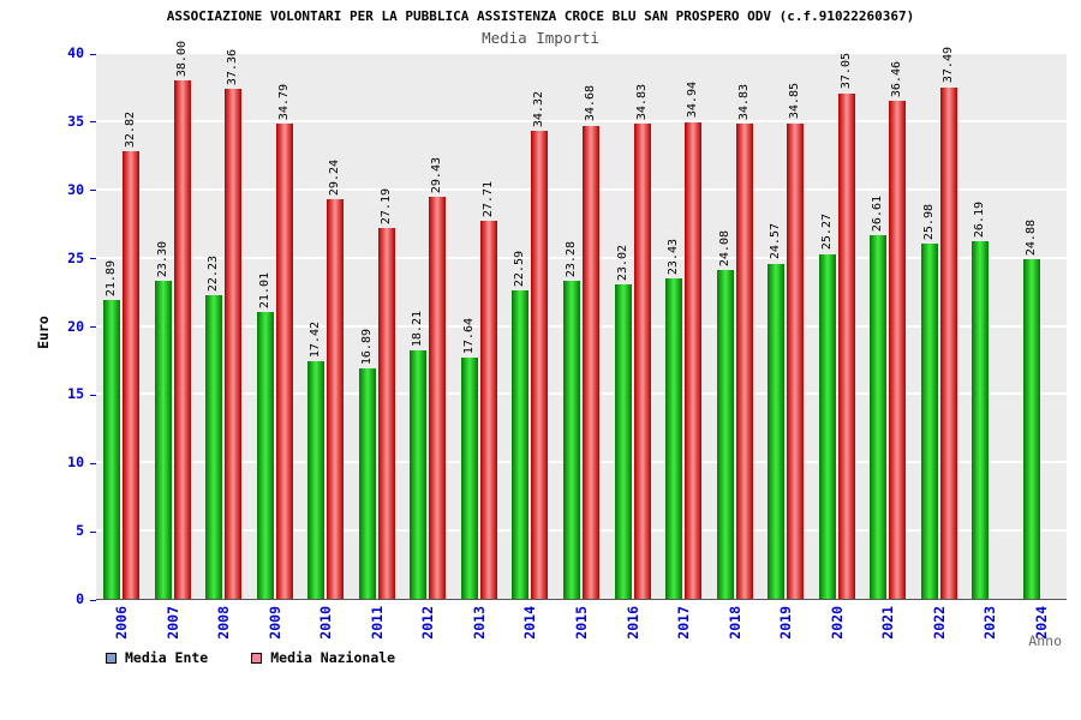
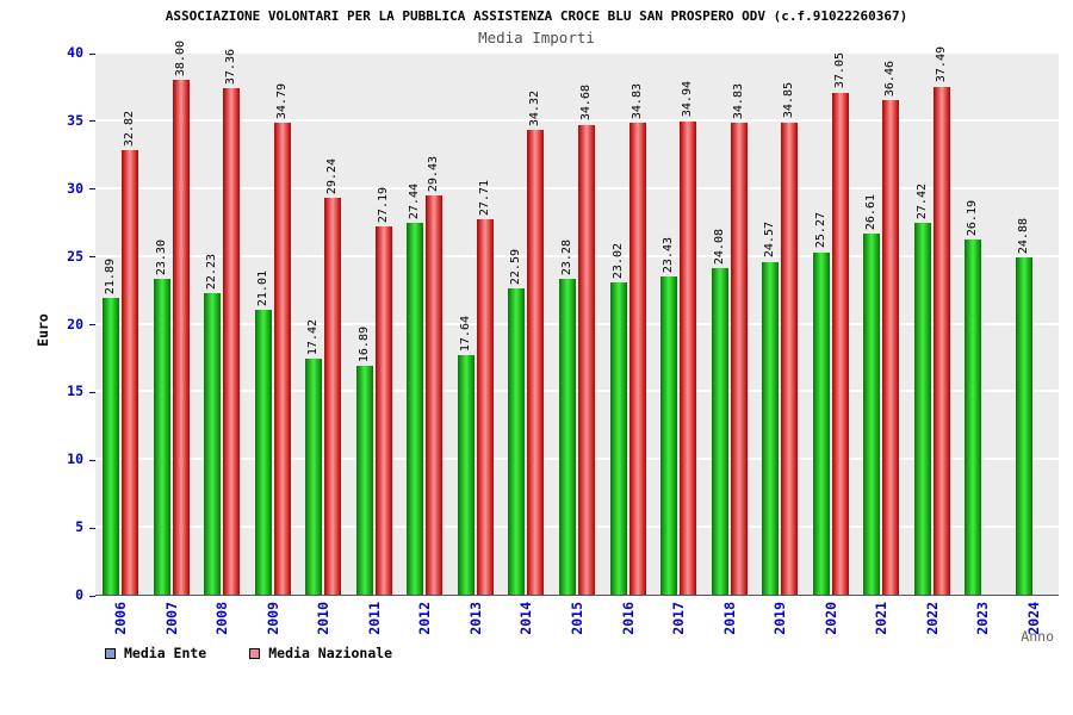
Media Ente/2012: 18.21 -> 27.44
Media Ente/2022: 25.98 -> 27.42
